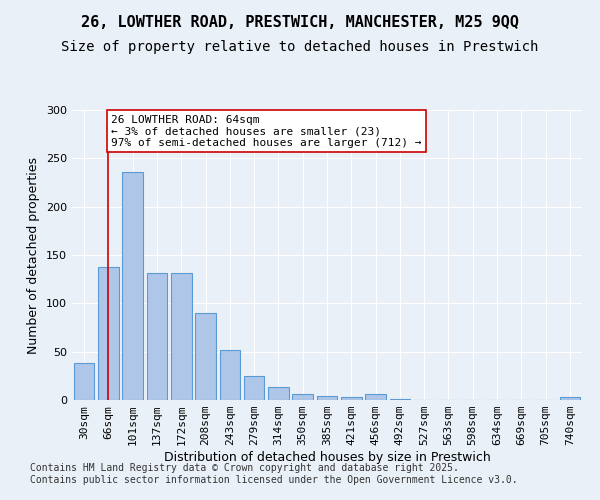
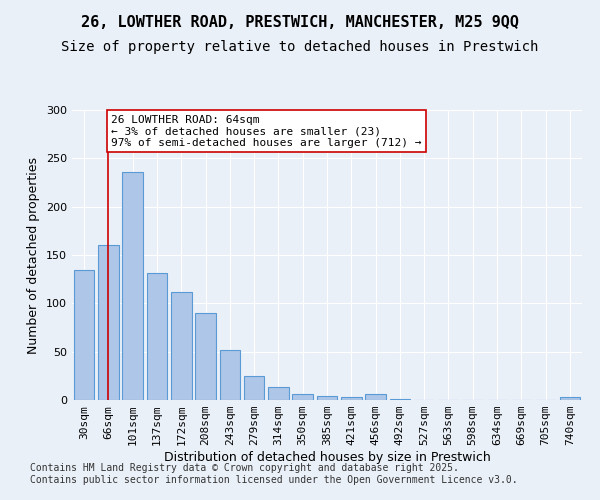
30sqm: 38 -> 134
66sqm: 138 -> 160
172sqm: 131 -> 112
